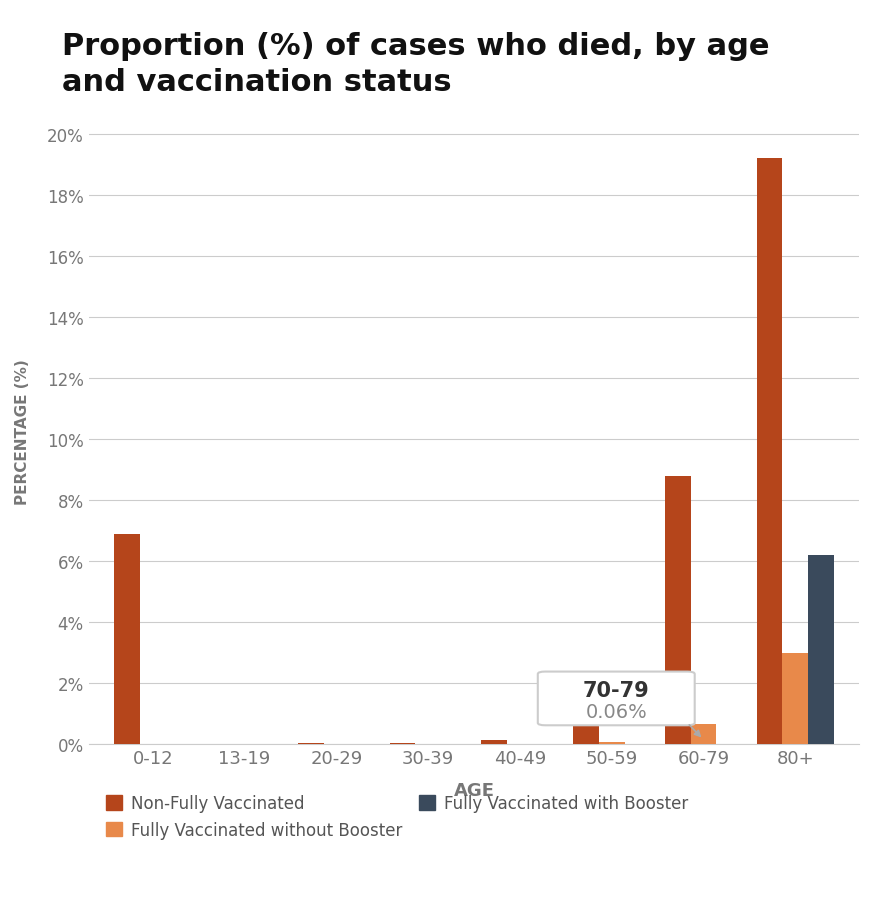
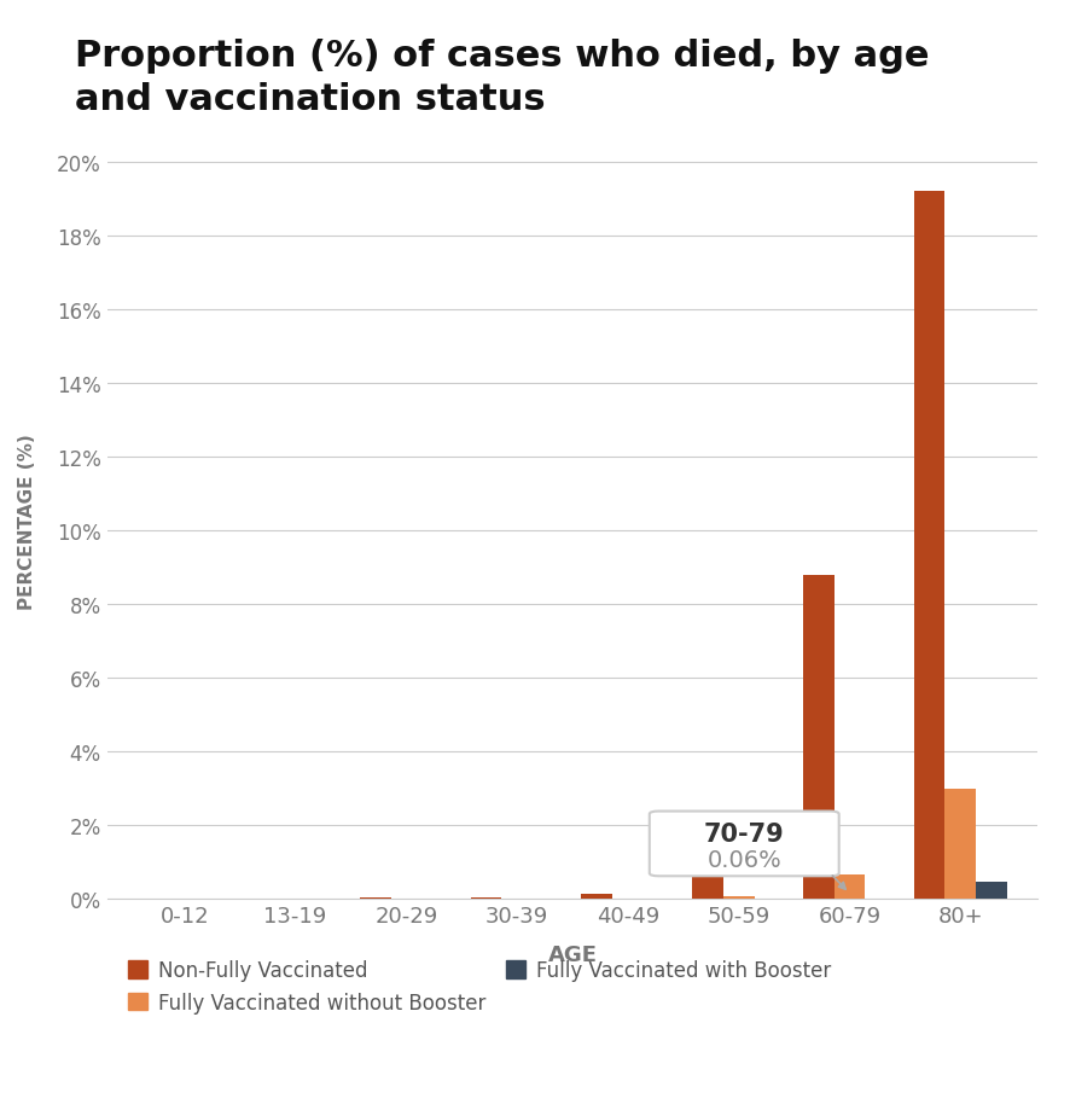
Non-Fully Vaccinated/0-12: 6.90% -> 0.01%
Fully Vaccinated with Booster/80+: 6.20% -> 0.45%
